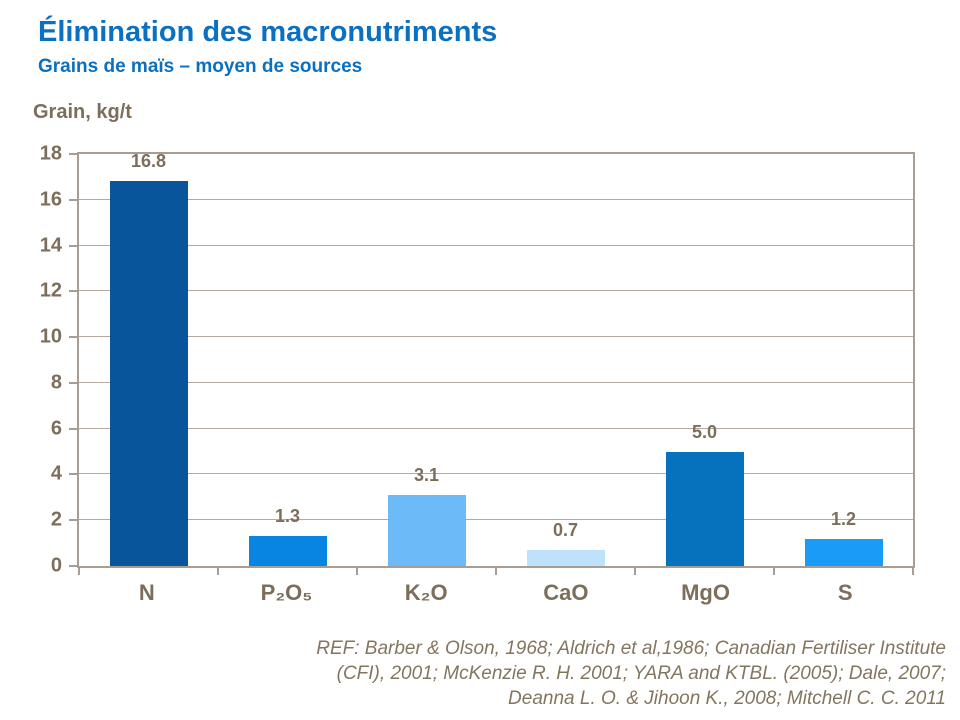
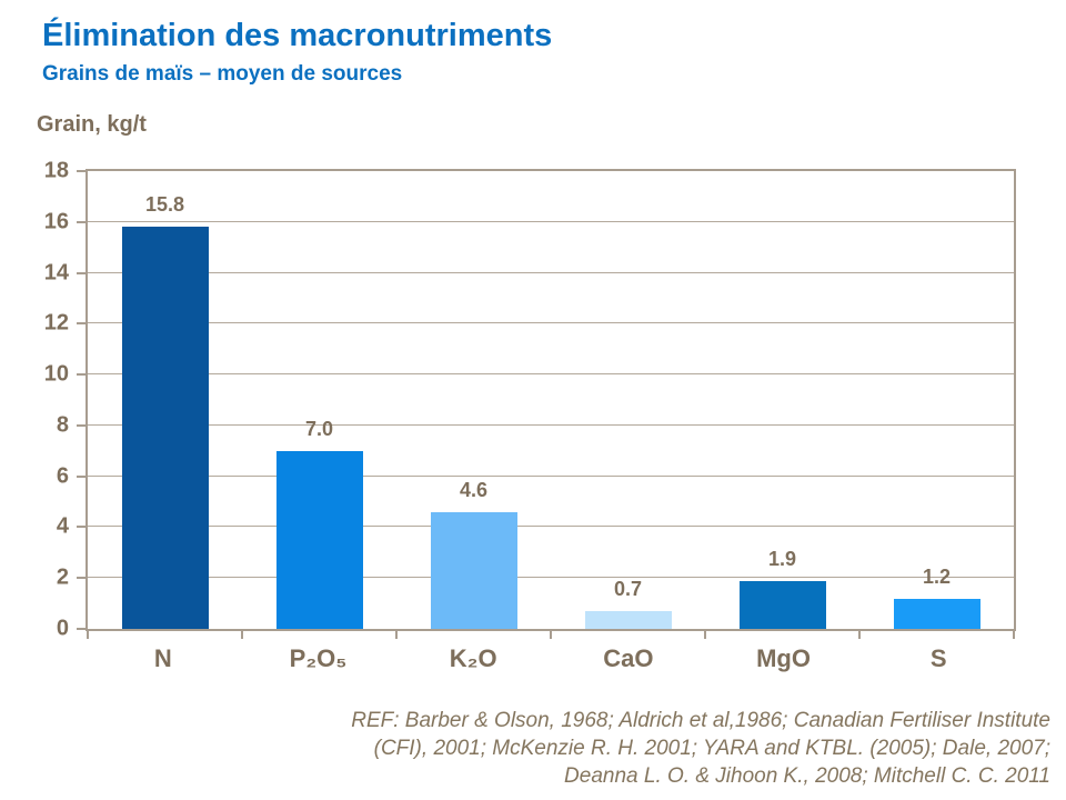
N: 16.8 -> 15.8
P₂O₅: 1.3 -> 7.0
K₂O: 3.1 -> 4.6
MgO: 5.0 -> 1.9
